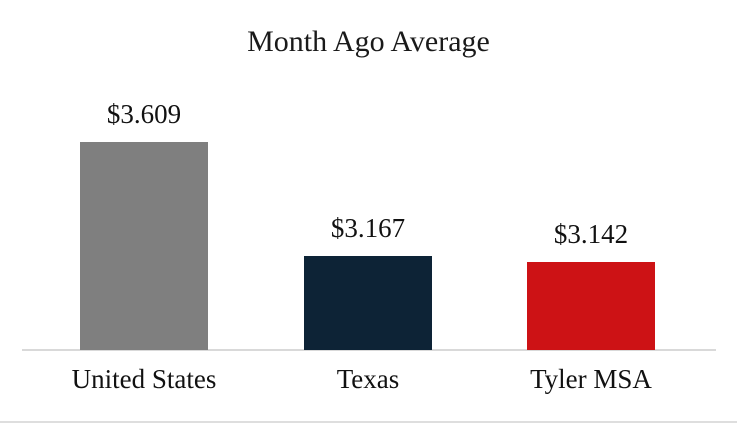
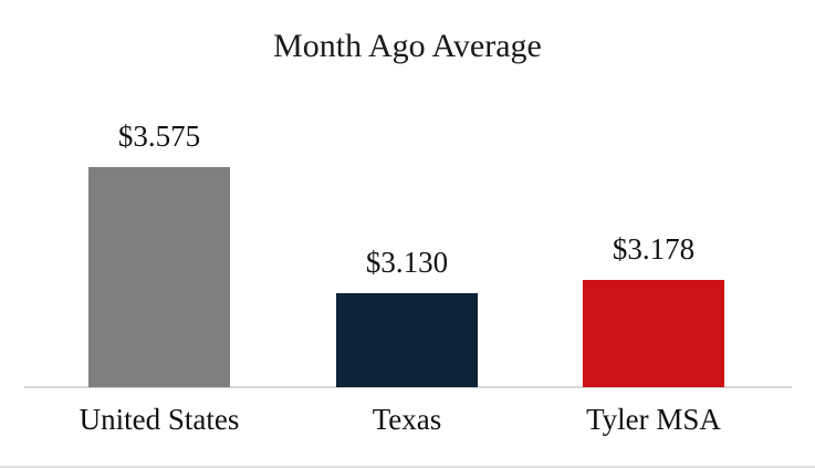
United States: $3.609 -> $3.575
Texas: $3.167 -> $3.130
Tyler MSA: $3.142 -> $3.178
